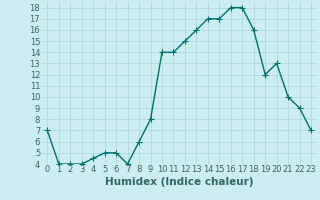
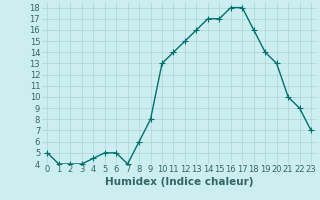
0: 7.0 -> 5.0
10: 14.0 -> 13.0
19: 12.0 -> 14.0
